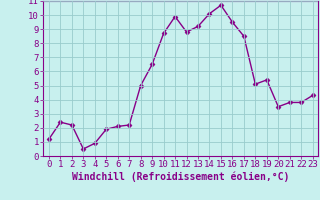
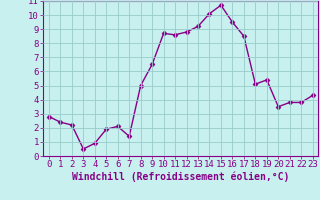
0: 1.2 -> 2.8
7: 2.2 -> 1.4
11: 9.9 -> 8.6
